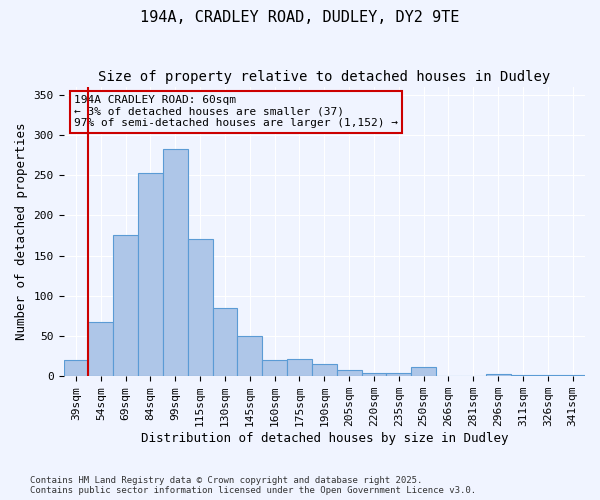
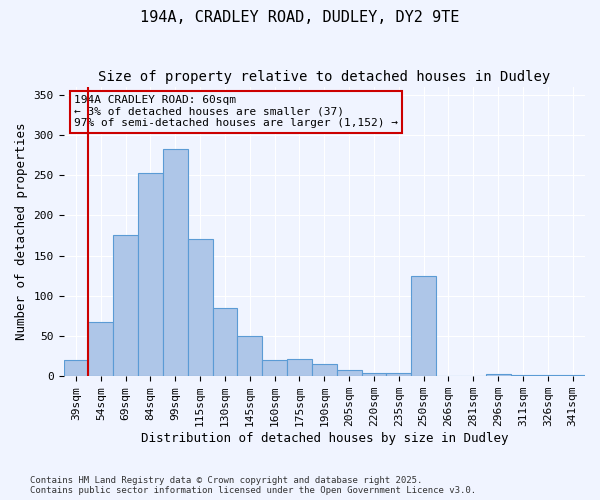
250sqm: 12 -> 124
